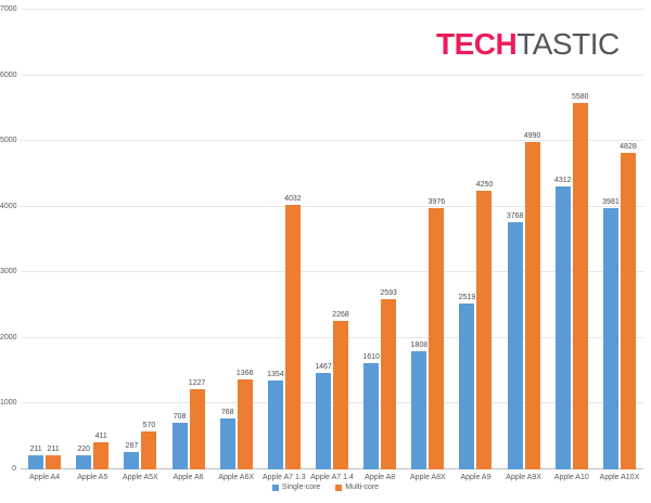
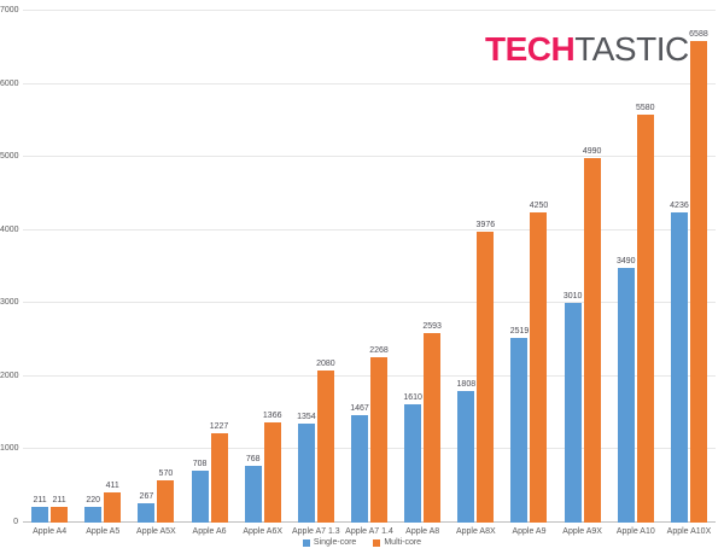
Multi-core/Apple A7 1.3: 4032 -> 2080
Single-core/Apple A9X: 3768 -> 3010
Single-core/Apple A10: 4312 -> 3490
Single-core/Apple A10X: 3981 -> 4236
Multi-core/Apple A10X: 4828 -> 6588
